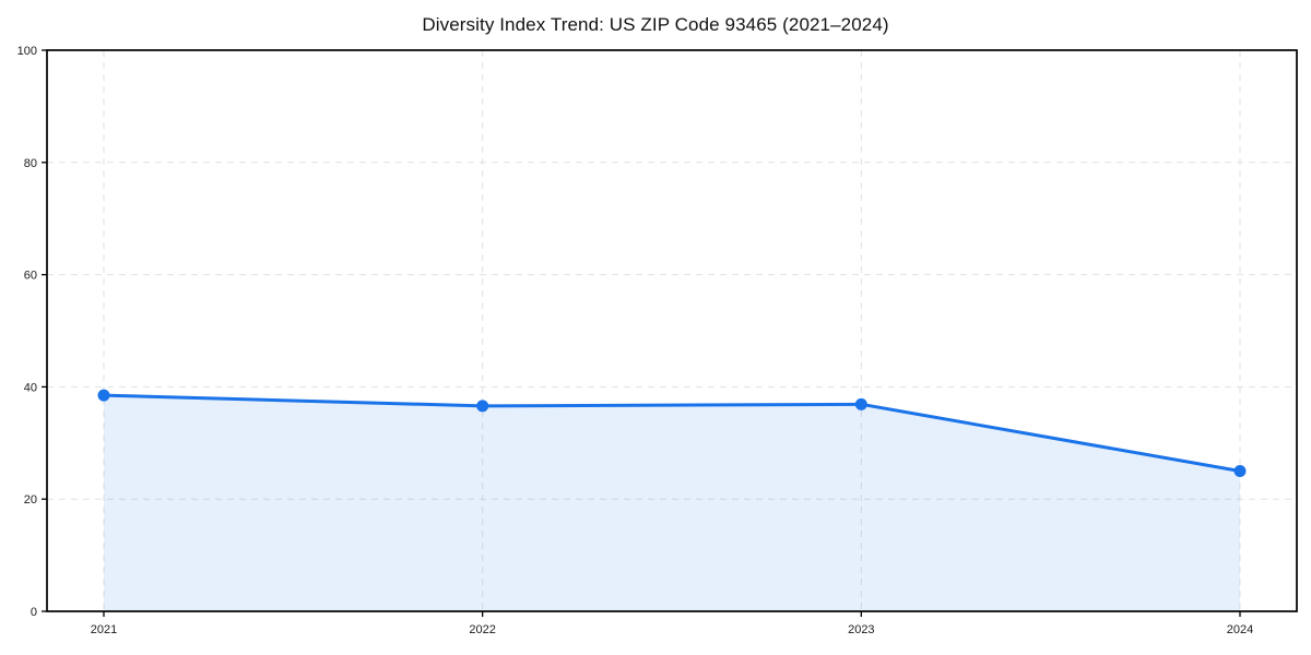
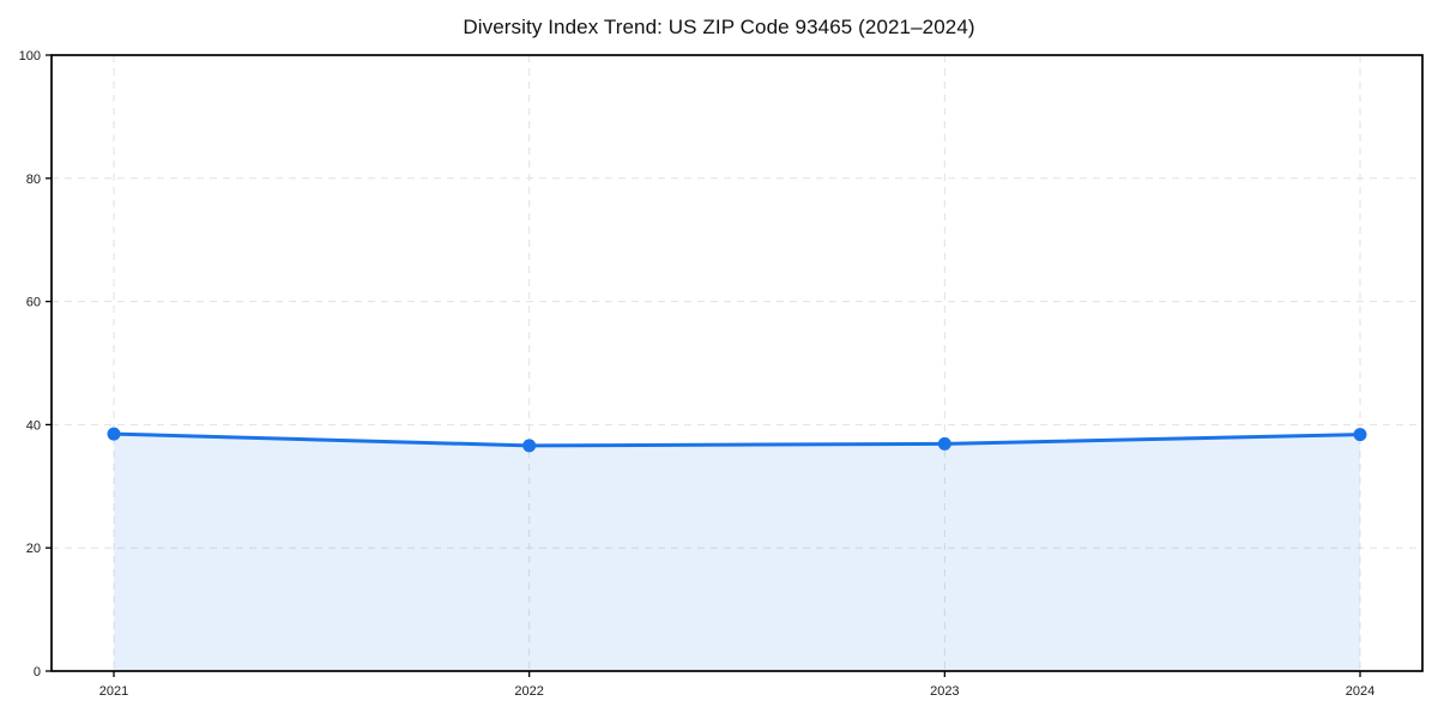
2024: 25 -> 38
